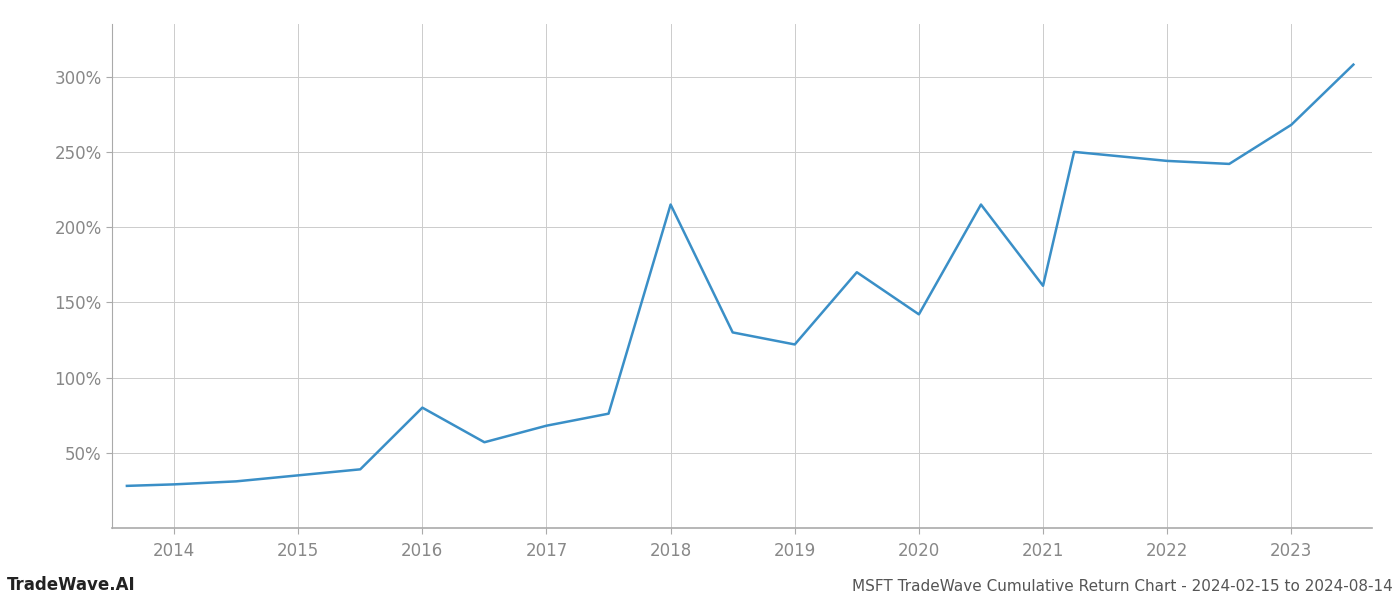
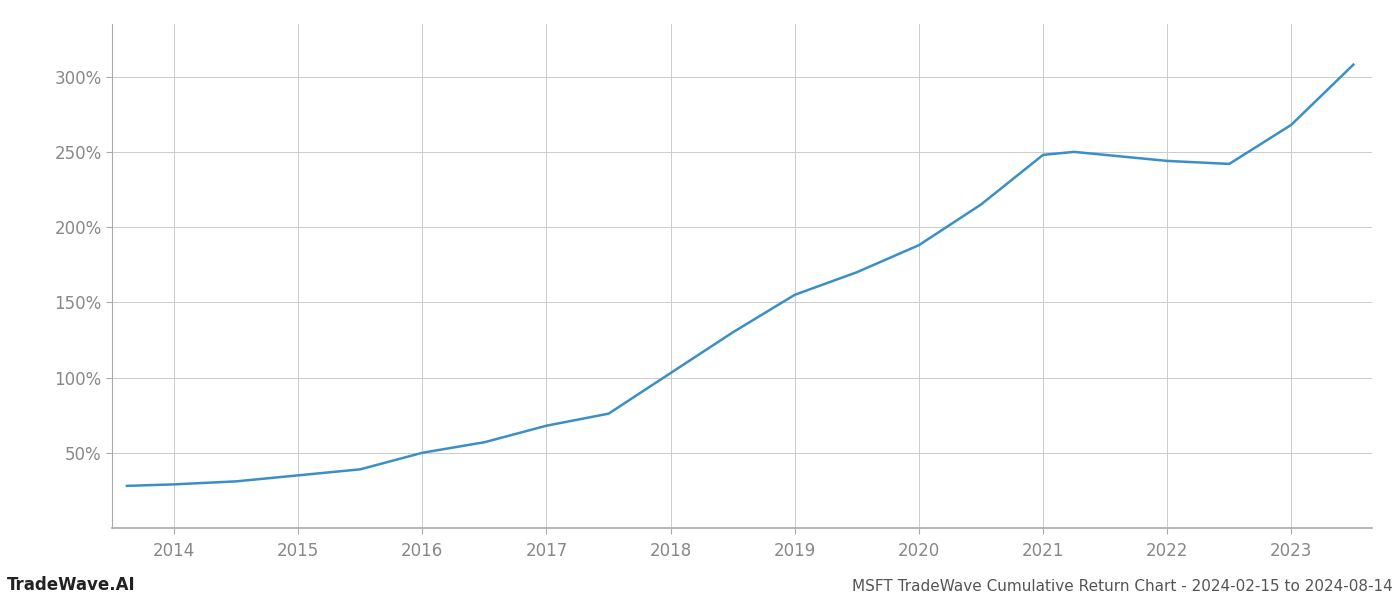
2016: 80% -> 50%
2018: 215% -> 103%
2019: 122% -> 155%
2020: 142% -> 188%
2021: 161% -> 248%
